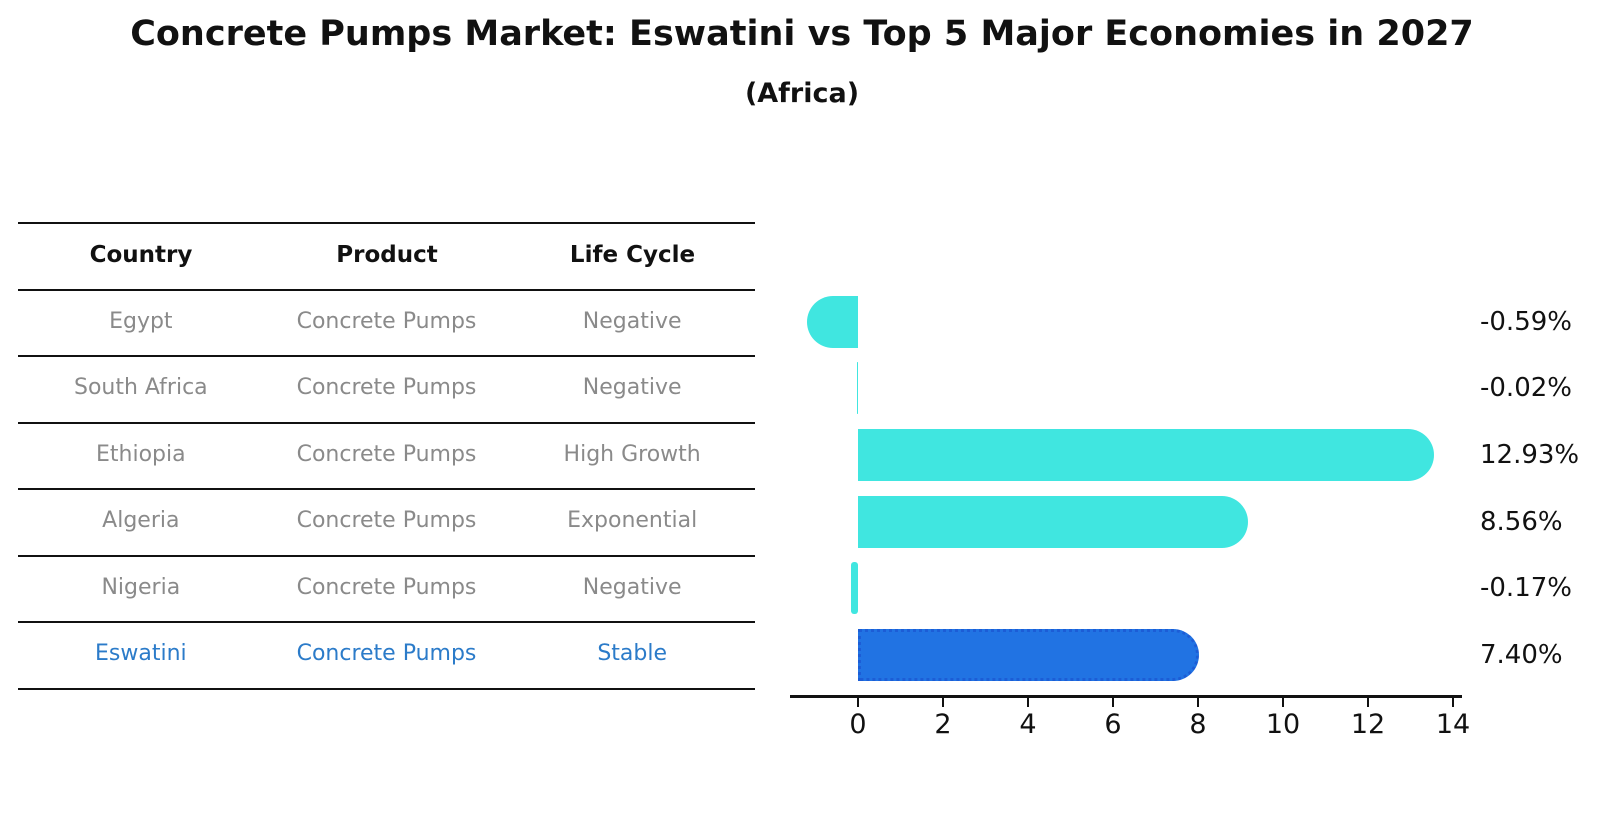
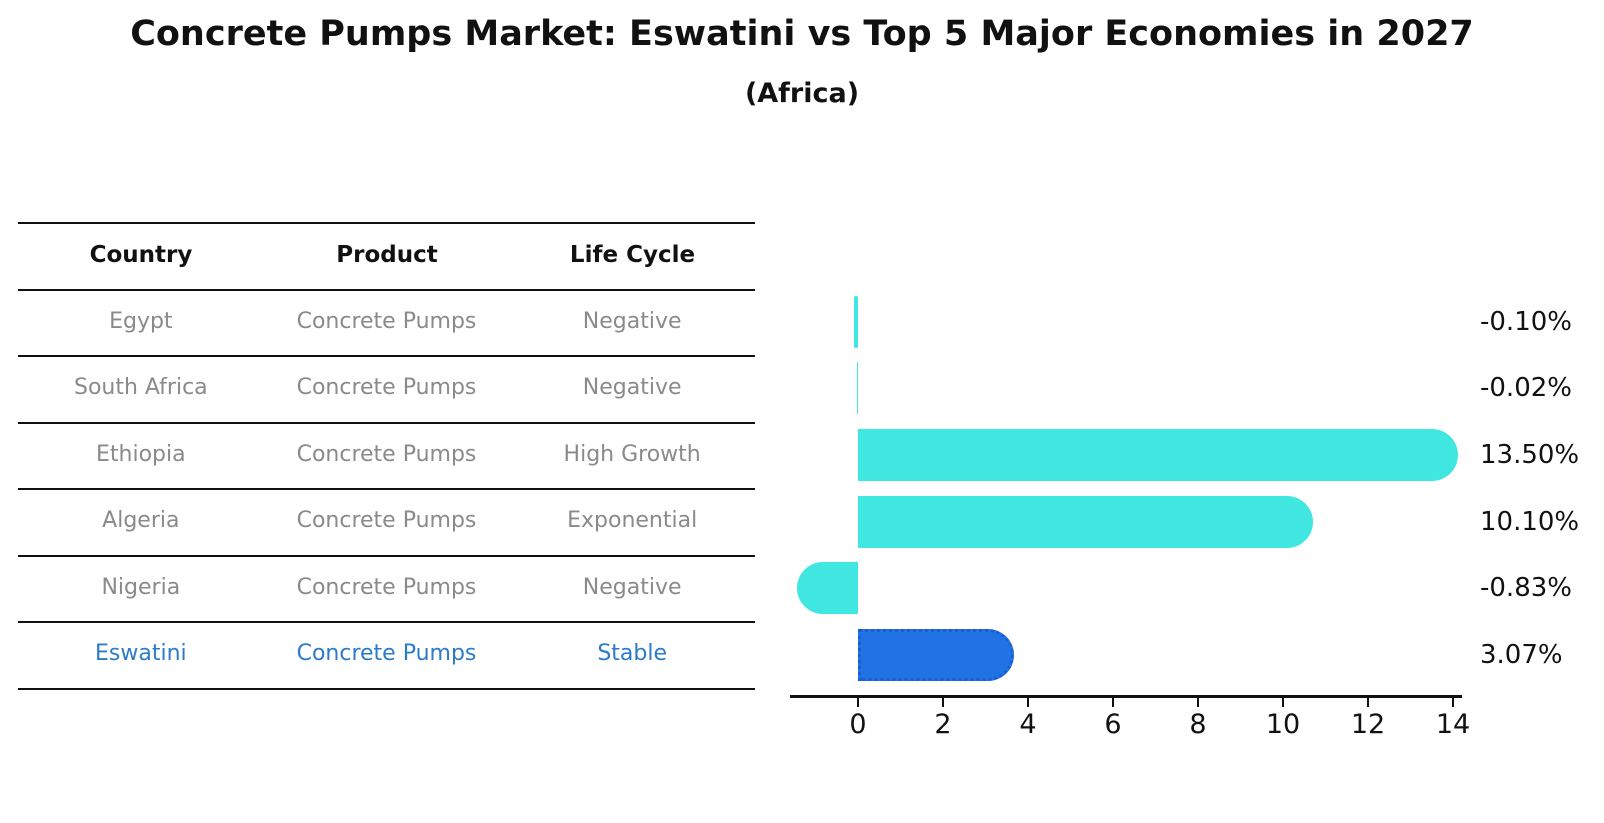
Egypt: -0.59% -> -0.10%
Ethiopia: 12.93% -> 13.50%
Algeria: 8.56% -> 10.10%
Nigeria: -0.17% -> -0.83%
Eswatini: 7.40% -> 3.07%
